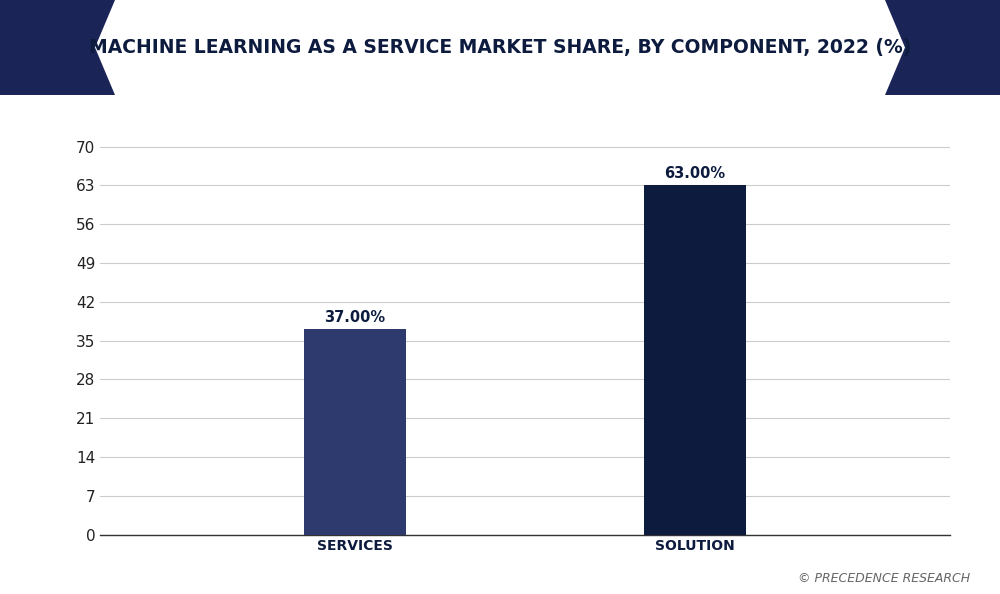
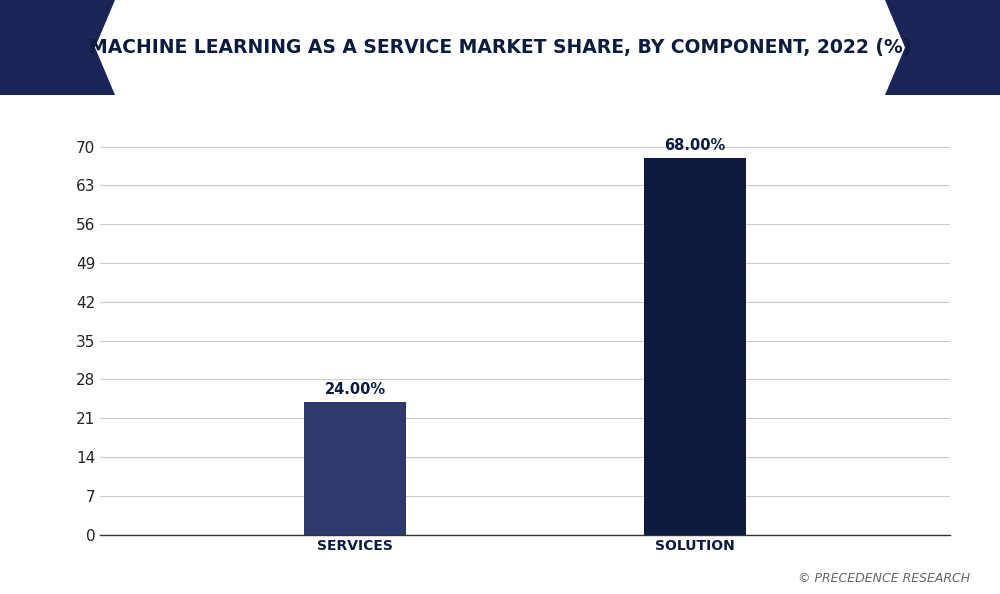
SERVICES: 37.00% -> 24.00%
SOLUTION: 63.00% -> 68.00%
